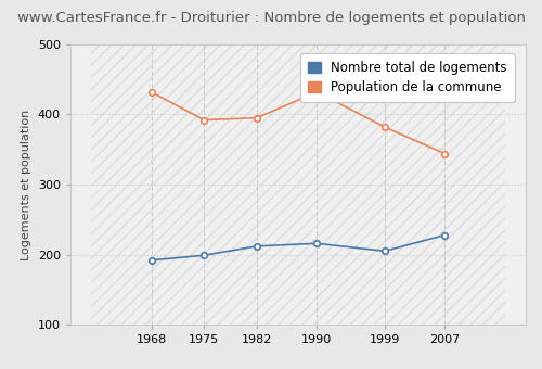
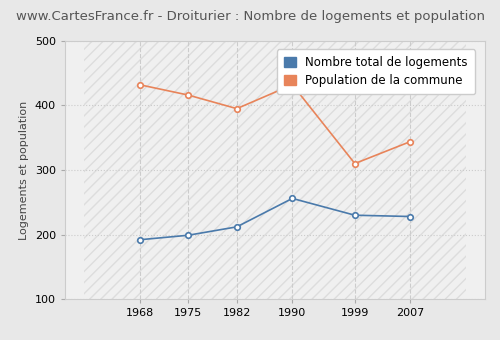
Population de la commune/1975: 392 -> 416
Nombre total de logements/1990: 216 -> 256
Nombre total de logements/1999: 205 -> 230
Population de la commune/1999: 382 -> 310
